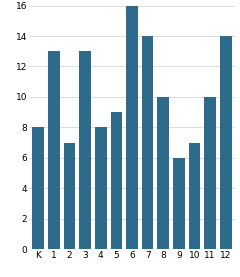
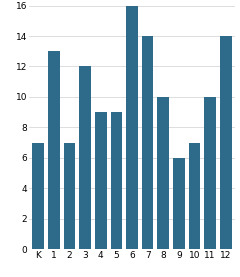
K: 8 -> 7
3: 13 -> 12
4: 8 -> 9
